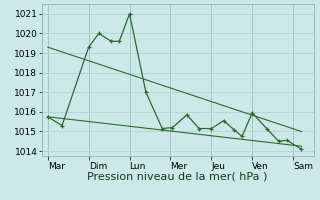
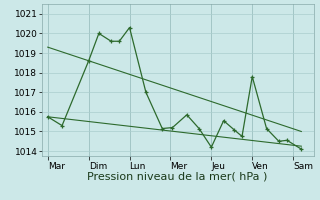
Dim: 1019.3 -> 1018.6
Lun: 1021.0 -> 1020.3
Jeu: 1015.1 -> 1014.2
Ven: 1016.0 -> 1017.8
